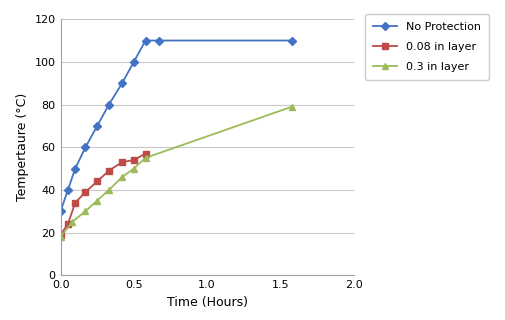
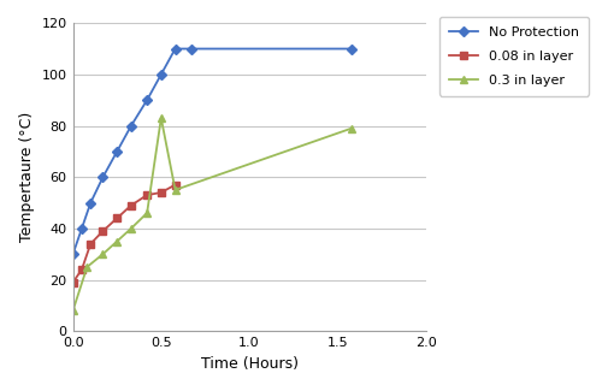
0.3 in layer/0.0: 18 -> 8
0.3 in layer/0.5: 50 -> 83
